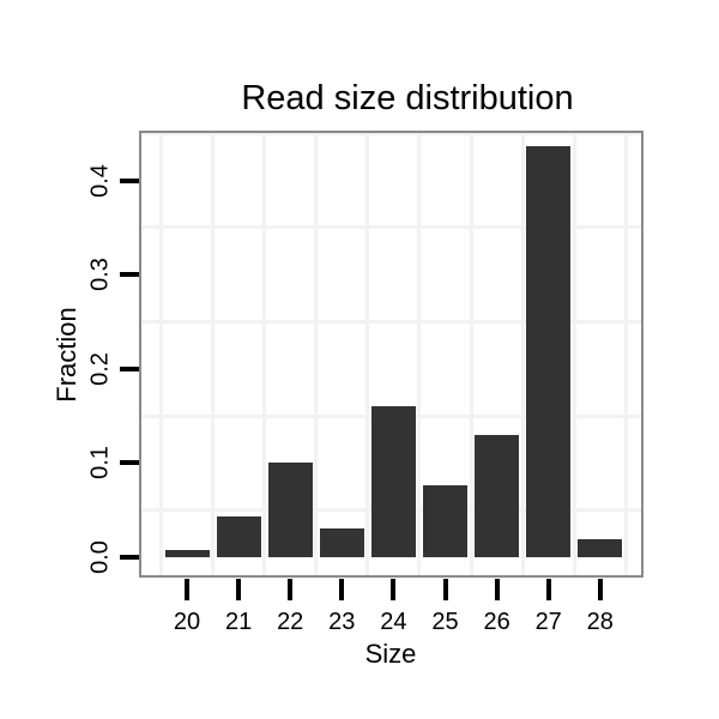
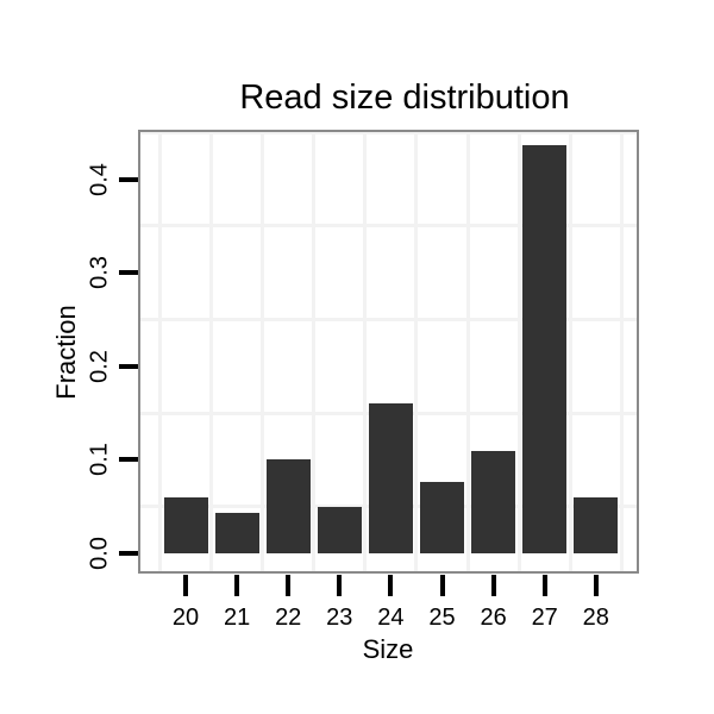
20: 0.01 -> 0.06
23: 0.03 -> 0.05
26: 0.13 -> 0.11
28: 0.02 -> 0.06
